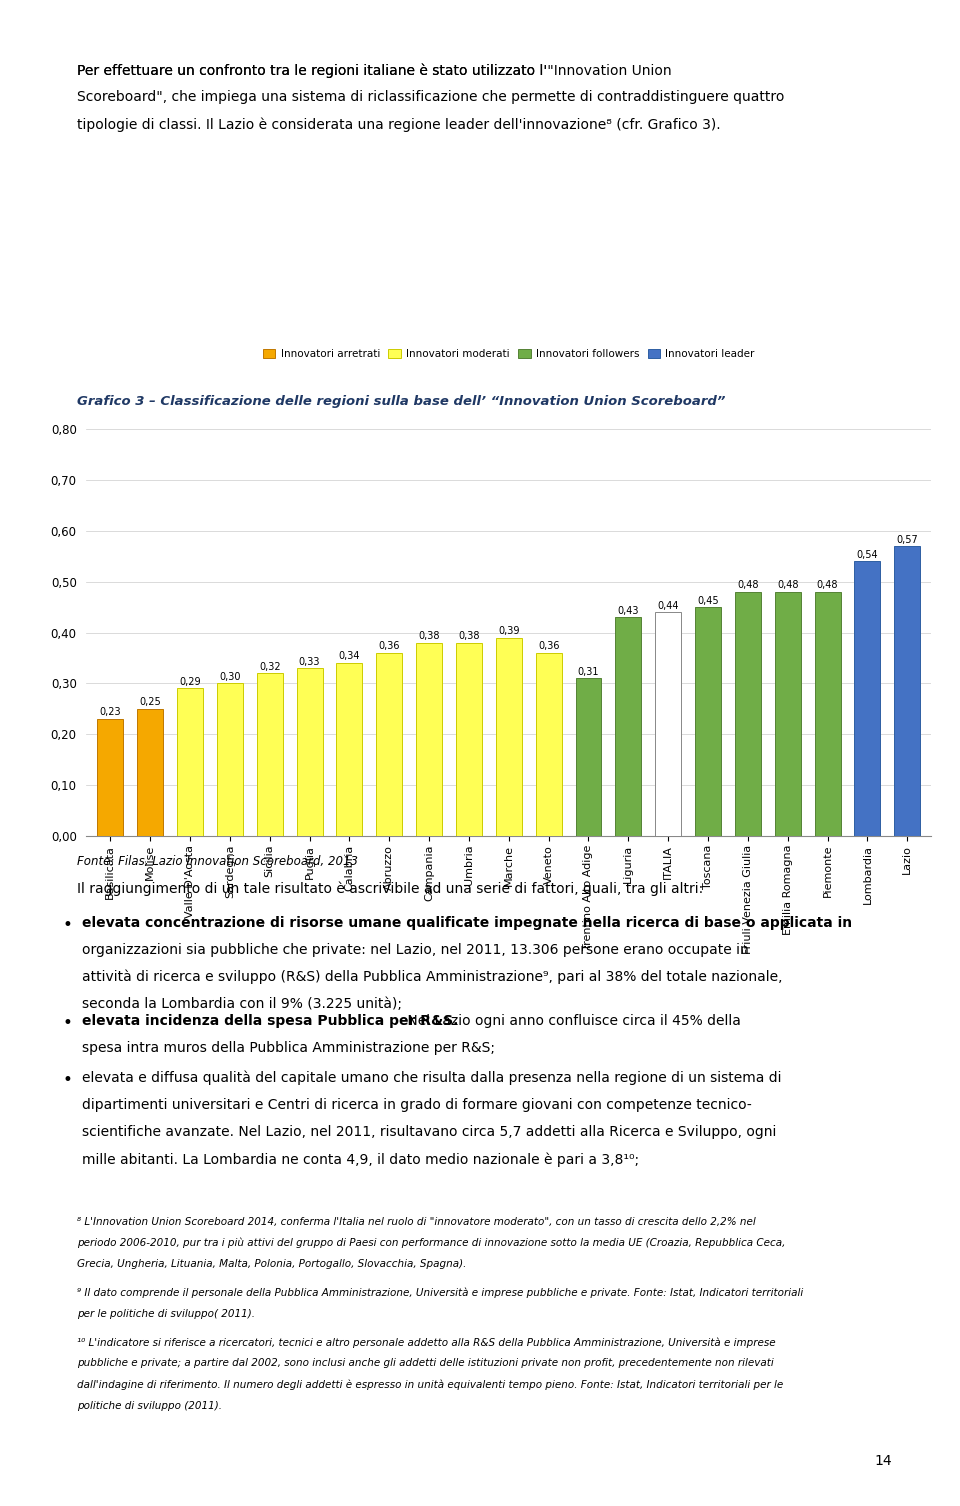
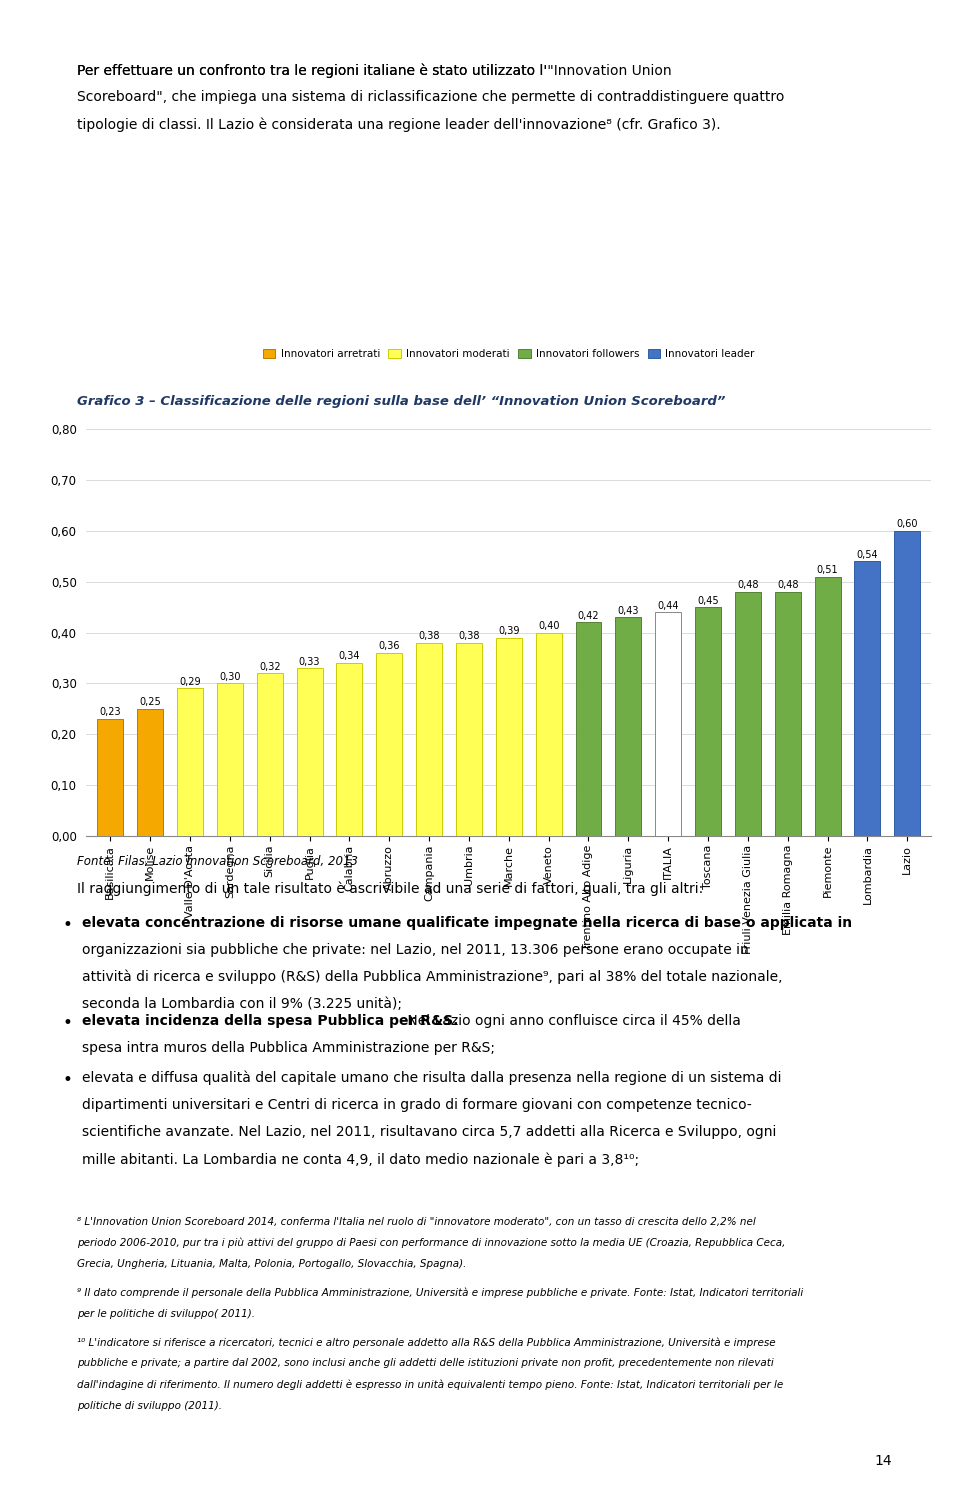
Veneto: 0,36 -> 0,40
Trentino Alto Adige: 0,31 -> 0,42
Piemonte: 0,48 -> 0,51
Lazio: 0,57 -> 0,60
